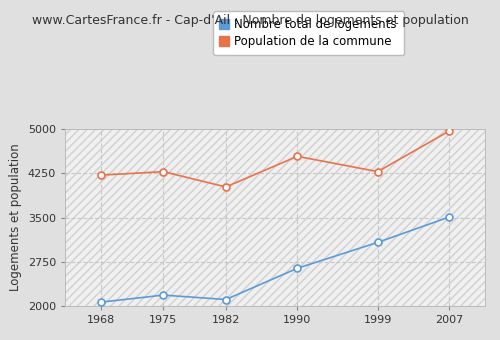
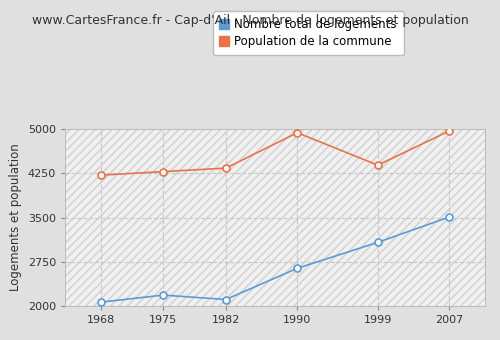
Population de la commune/1982: 4020 -> 4340
Population de la commune/1990: 4540 -> 4940
Population de la commune/1999: 4280 -> 4390
